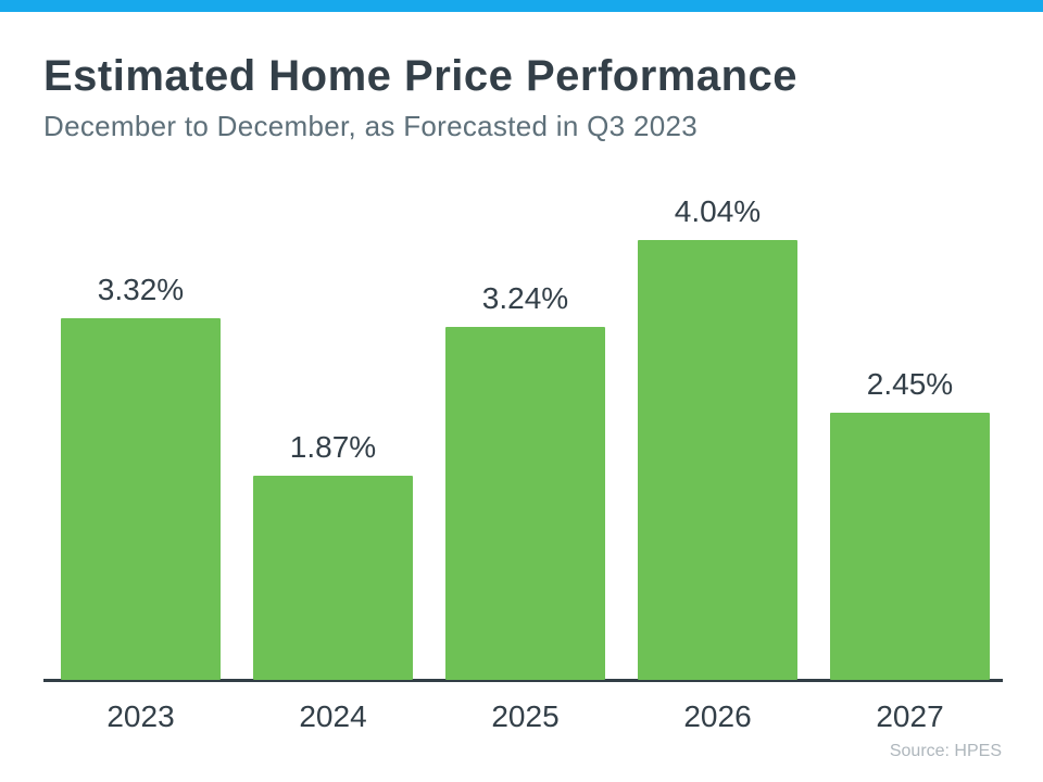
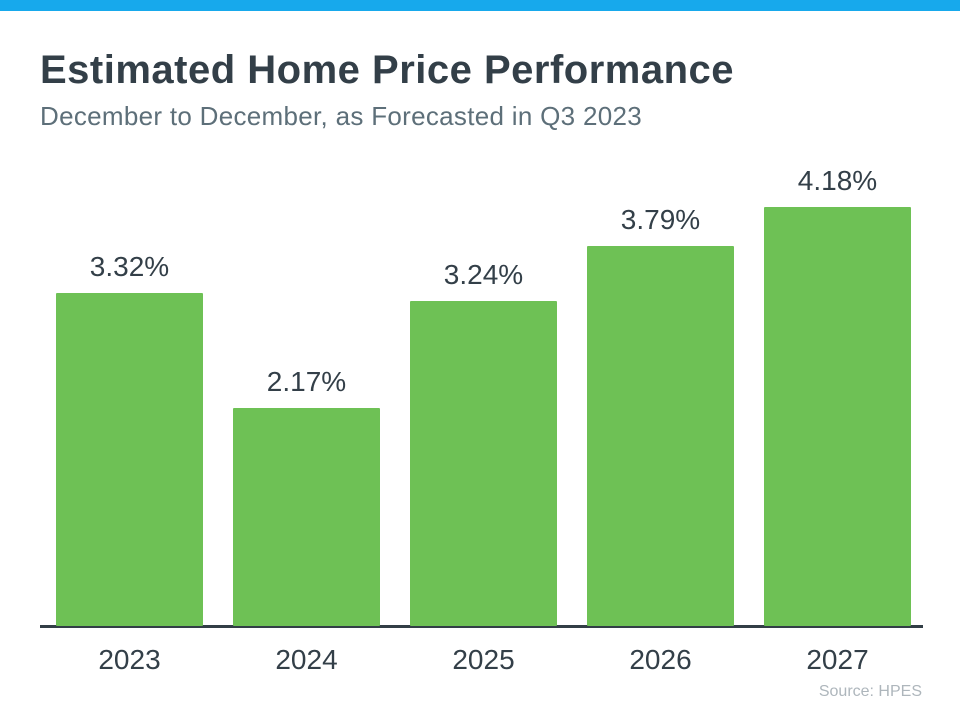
2024: 1.87% -> 2.17%
2026: 4.04% -> 3.79%
2027: 2.45% -> 4.18%
